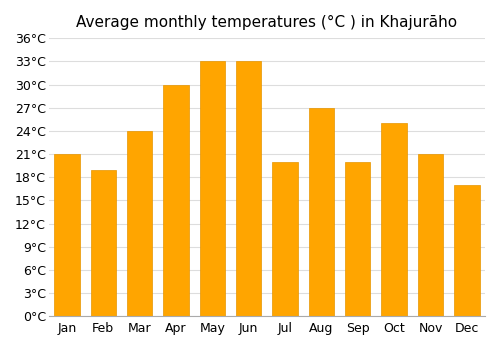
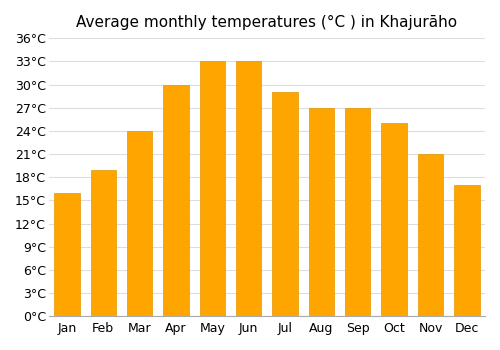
Jan: 21°C -> 16°C
Jul: 20°C -> 29°C
Sep: 20°C -> 27°C
